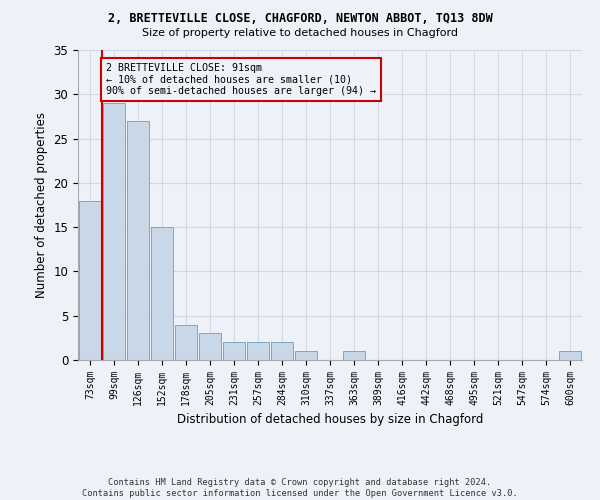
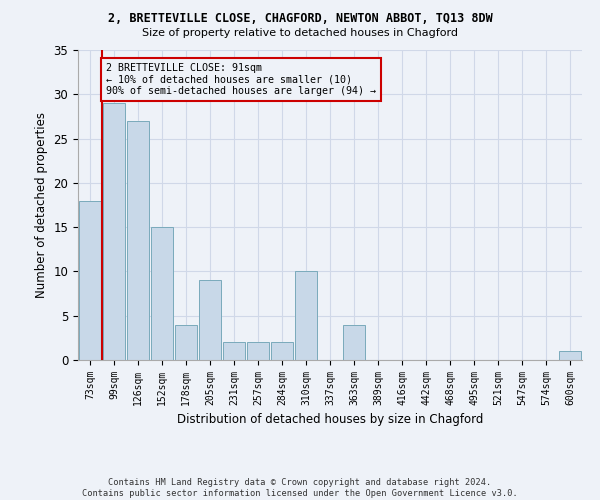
205sqm: 3 -> 9
310sqm: 1 -> 10
363sqm: 1 -> 4
